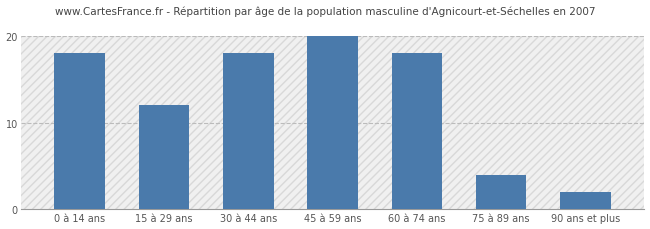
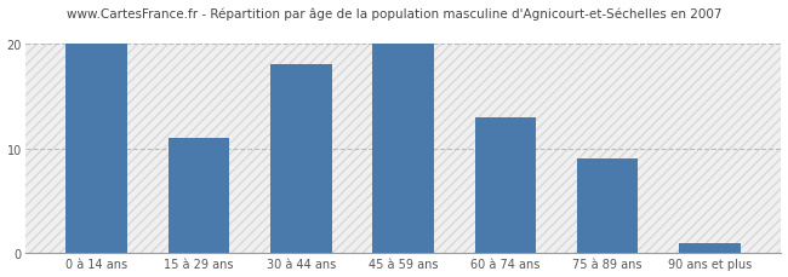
0 à 14 ans: 18 -> 20
15 à 29 ans: 12 -> 11
60 à 74 ans: 18 -> 13
75 à 89 ans: 4 -> 9
90 ans et plus: 2 -> 1
